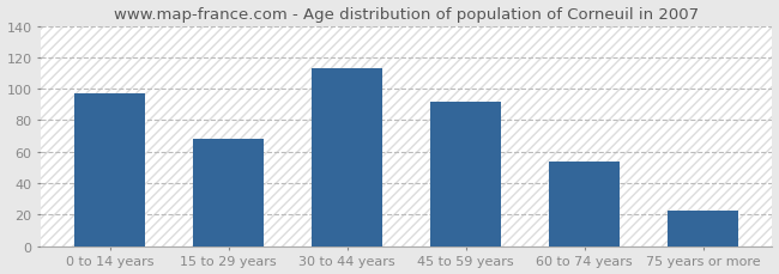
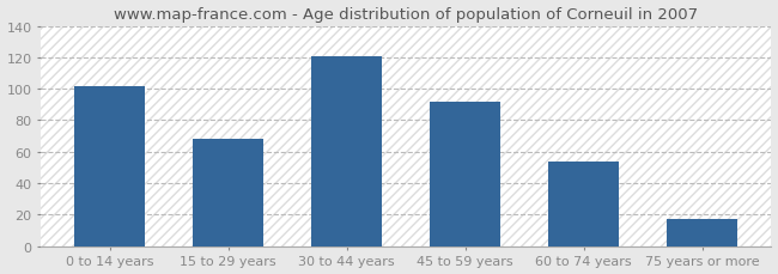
0 to 14 years: 97 -> 102
30 to 44 years: 113 -> 121
75 years or more: 23 -> 17
